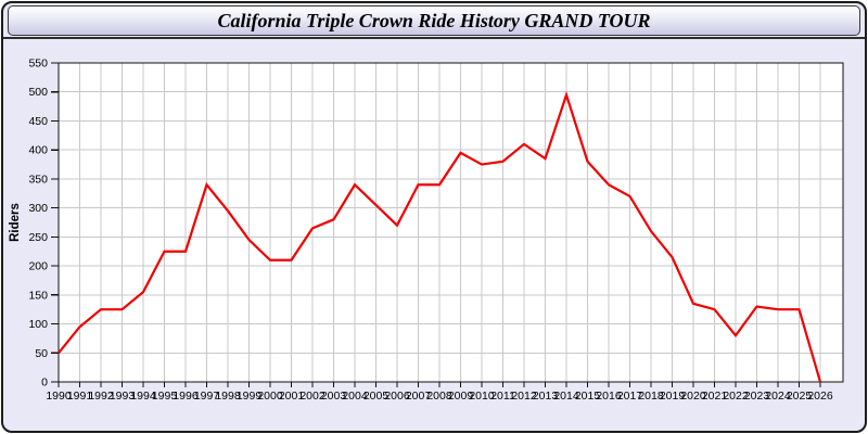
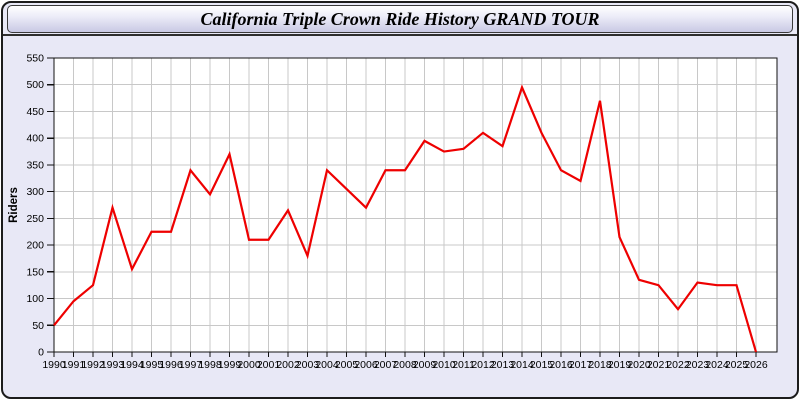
1993: 120 -> 270
1999: 240 -> 370
2003: 280 -> 180
2015: 380 -> 410
2018: 260 -> 470
